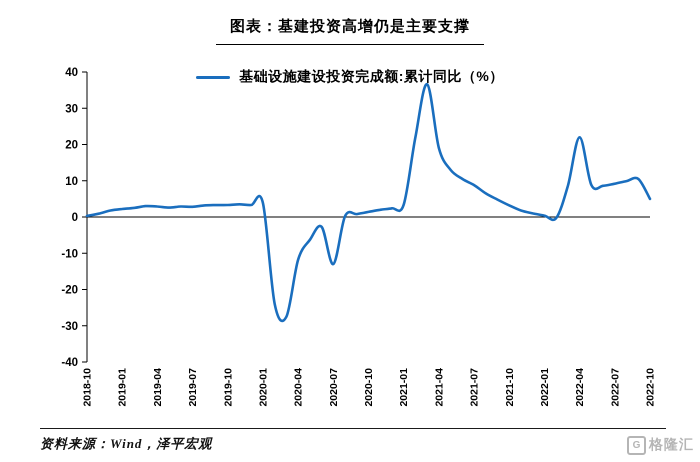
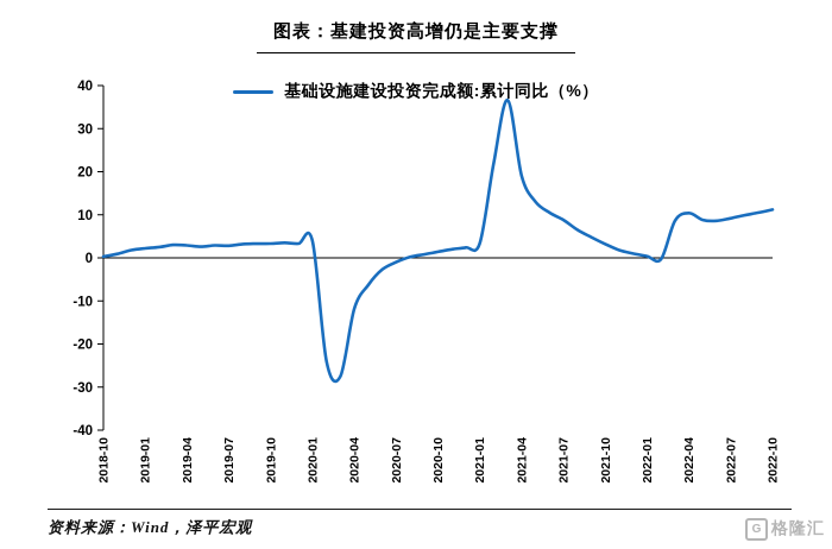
2020-07: -13 -> -1
2022-04: 22 -> 10
2022-10: 5 -> 11
